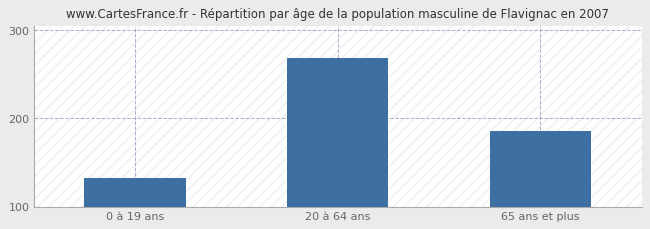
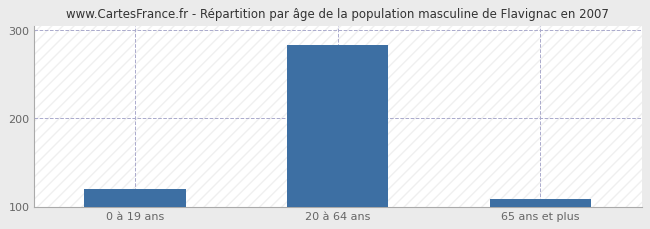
0 à 19 ans: 132 -> 120
20 à 64 ans: 268 -> 283
65 ans et plus: 186 -> 109
